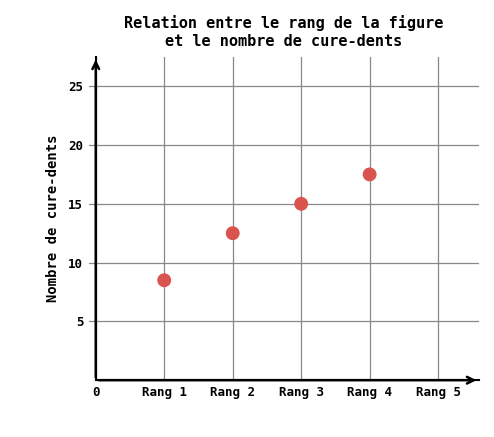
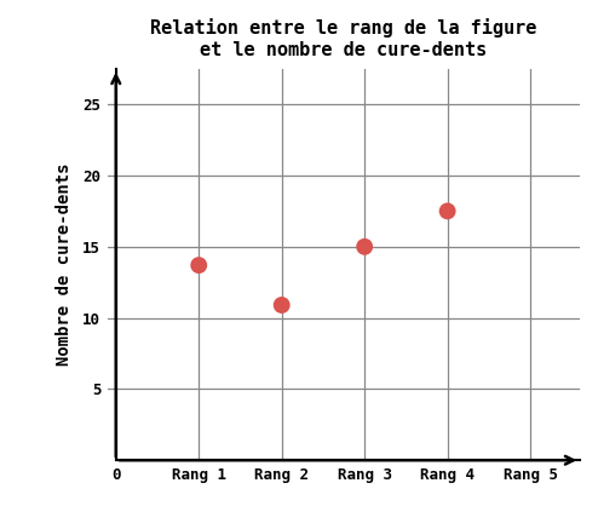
Rang 1: 8.5 -> 13.7
Rang 2: 12.5 -> 10.9
